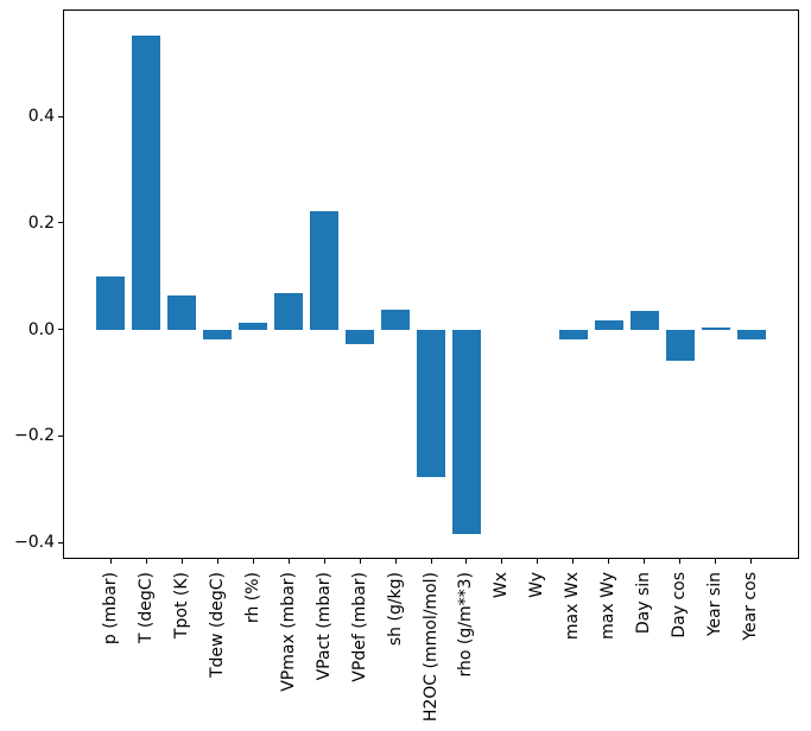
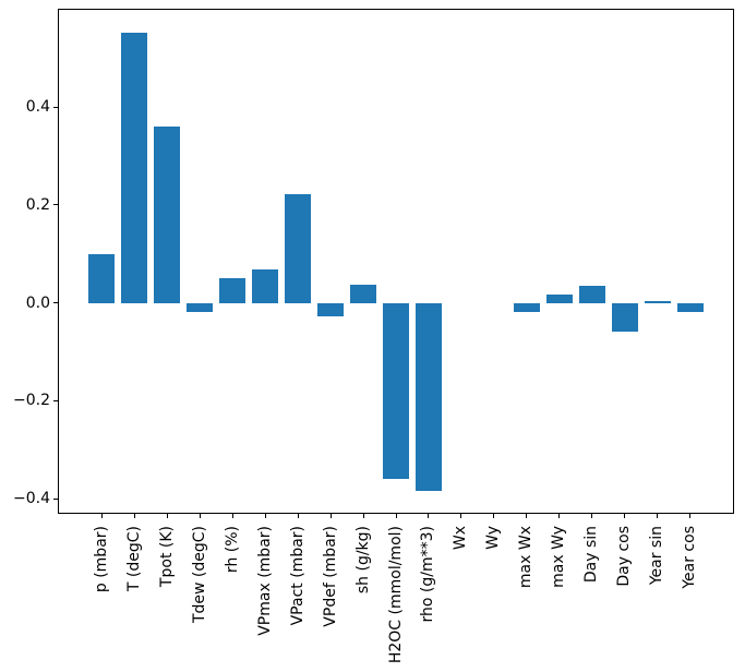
Tpot (K): 0.06 -> 0.36
rh (%): 0.01 -> 0.05
H2OC (mmol/mol): -0.28 -> -0.36
